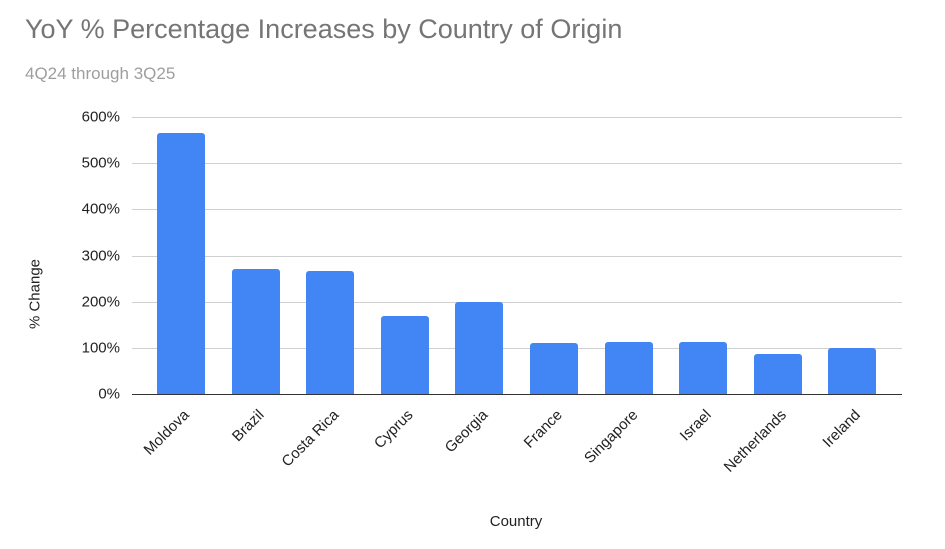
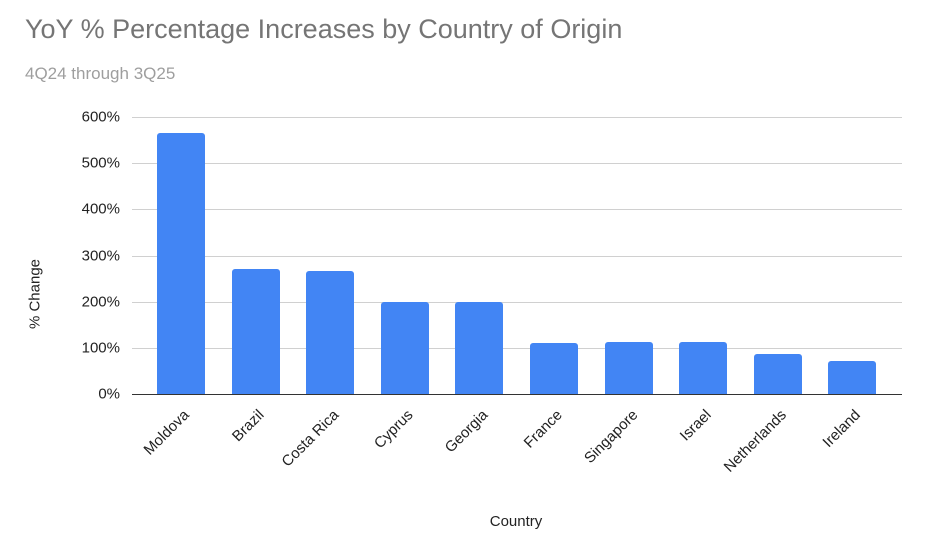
Cyprus: 170% -> 200%
Ireland: 100% -> 70%
